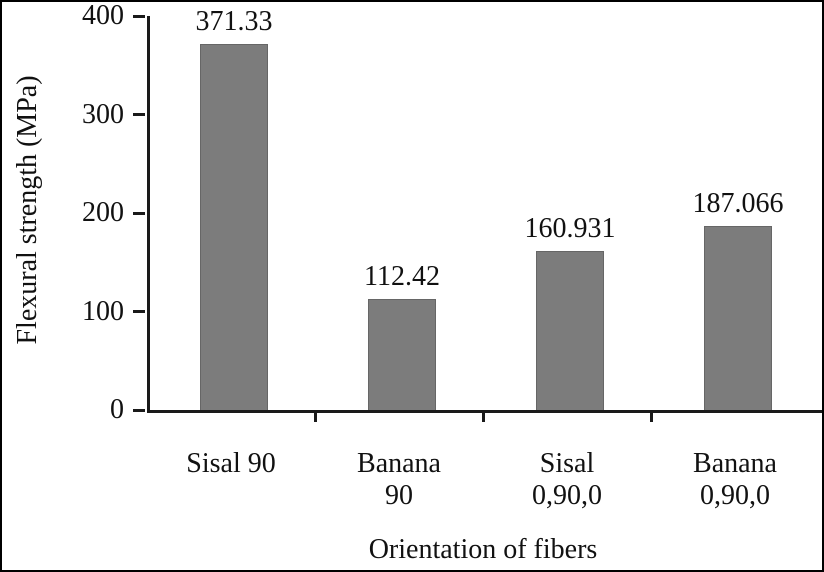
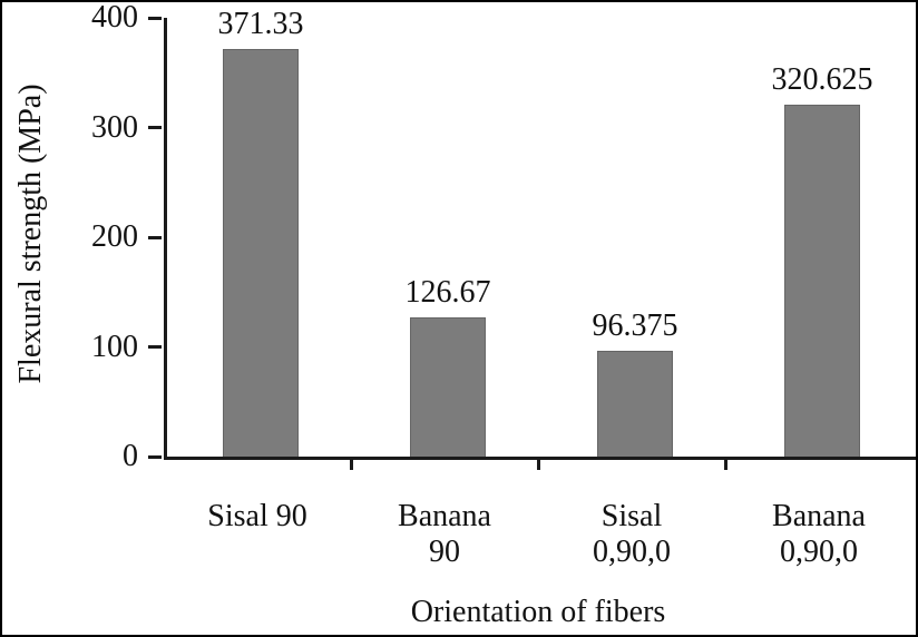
Banana 90: 112.42 -> 126.67
Sisal 0,90,0: 160.931 -> 96.375
Banana 0,90,0: 187.066 -> 320.625
